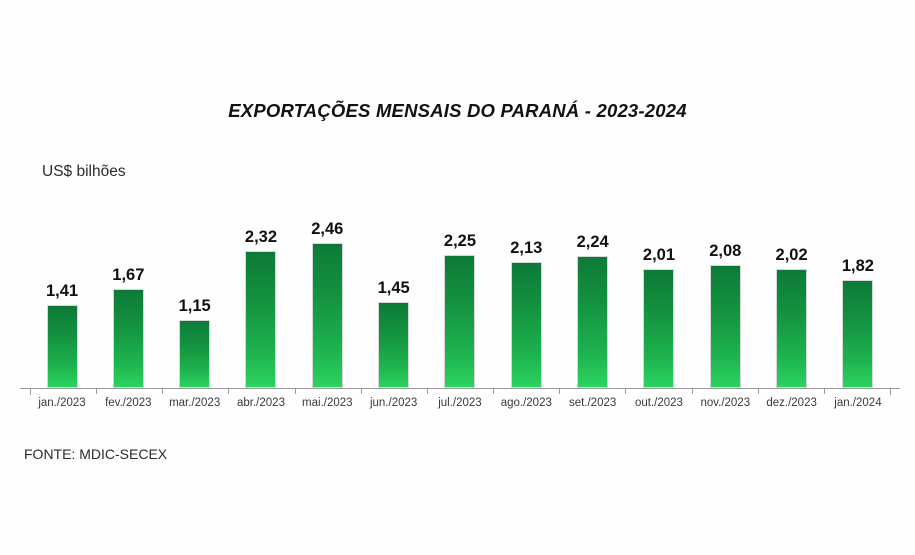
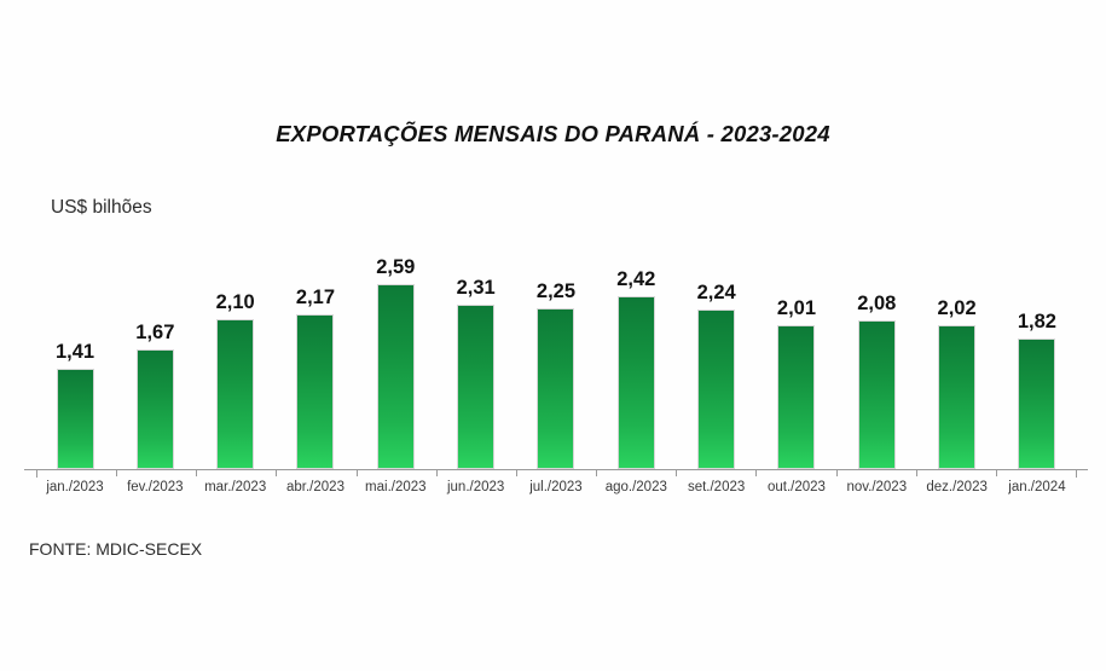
mar./2023: 1,15 -> 2,10
abr./2023: 2,32 -> 2,17
mai./2023: 2,46 -> 2,59
jun./2023: 1,45 -> 2,31
ago./2023: 2,13 -> 2,42
